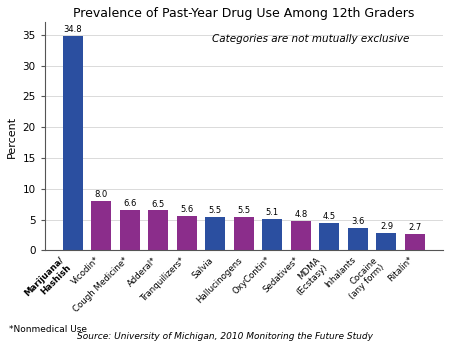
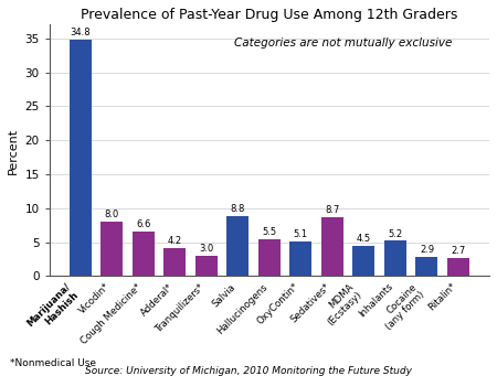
Adderal*: 6.5 -> 4.2
Tranquilizers*: 5.6 -> 3.0
Salvia: 5.5 -> 8.8
Sedatives*: 4.8 -> 8.7
Inhalants: 3.6 -> 5.2
